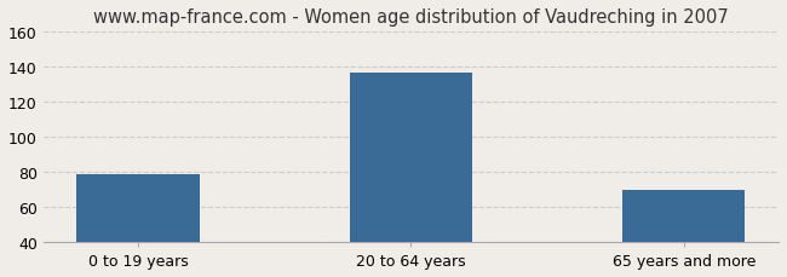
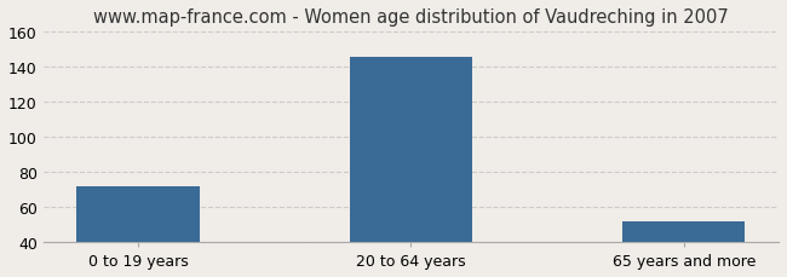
0 to 19 years: 79 -> 72
20 to 64 years: 137 -> 146
65 years and more: 70 -> 52
